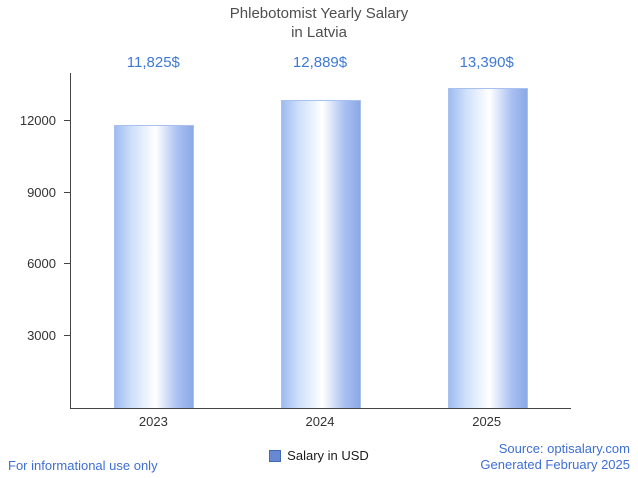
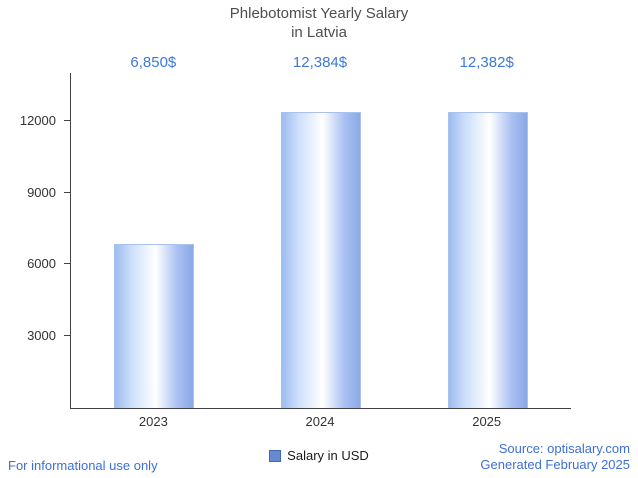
2023: 11,825 -> 6,850
2024: 12,889 -> 12,384
2025: 13,390 -> 12,382
